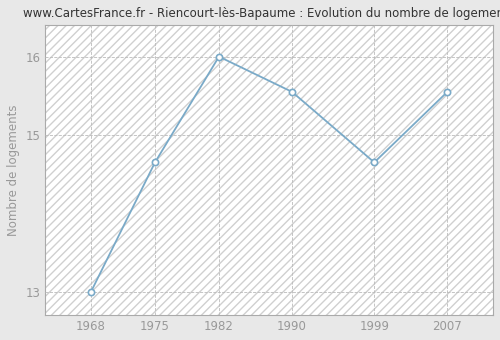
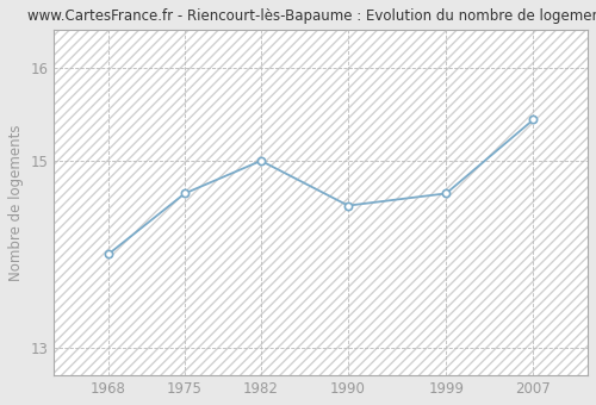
1968: 13.00 -> 14.00
1982: 16.00 -> 15.00
1990: 15.55 -> 14.52
2007: 15.55 -> 15.44
